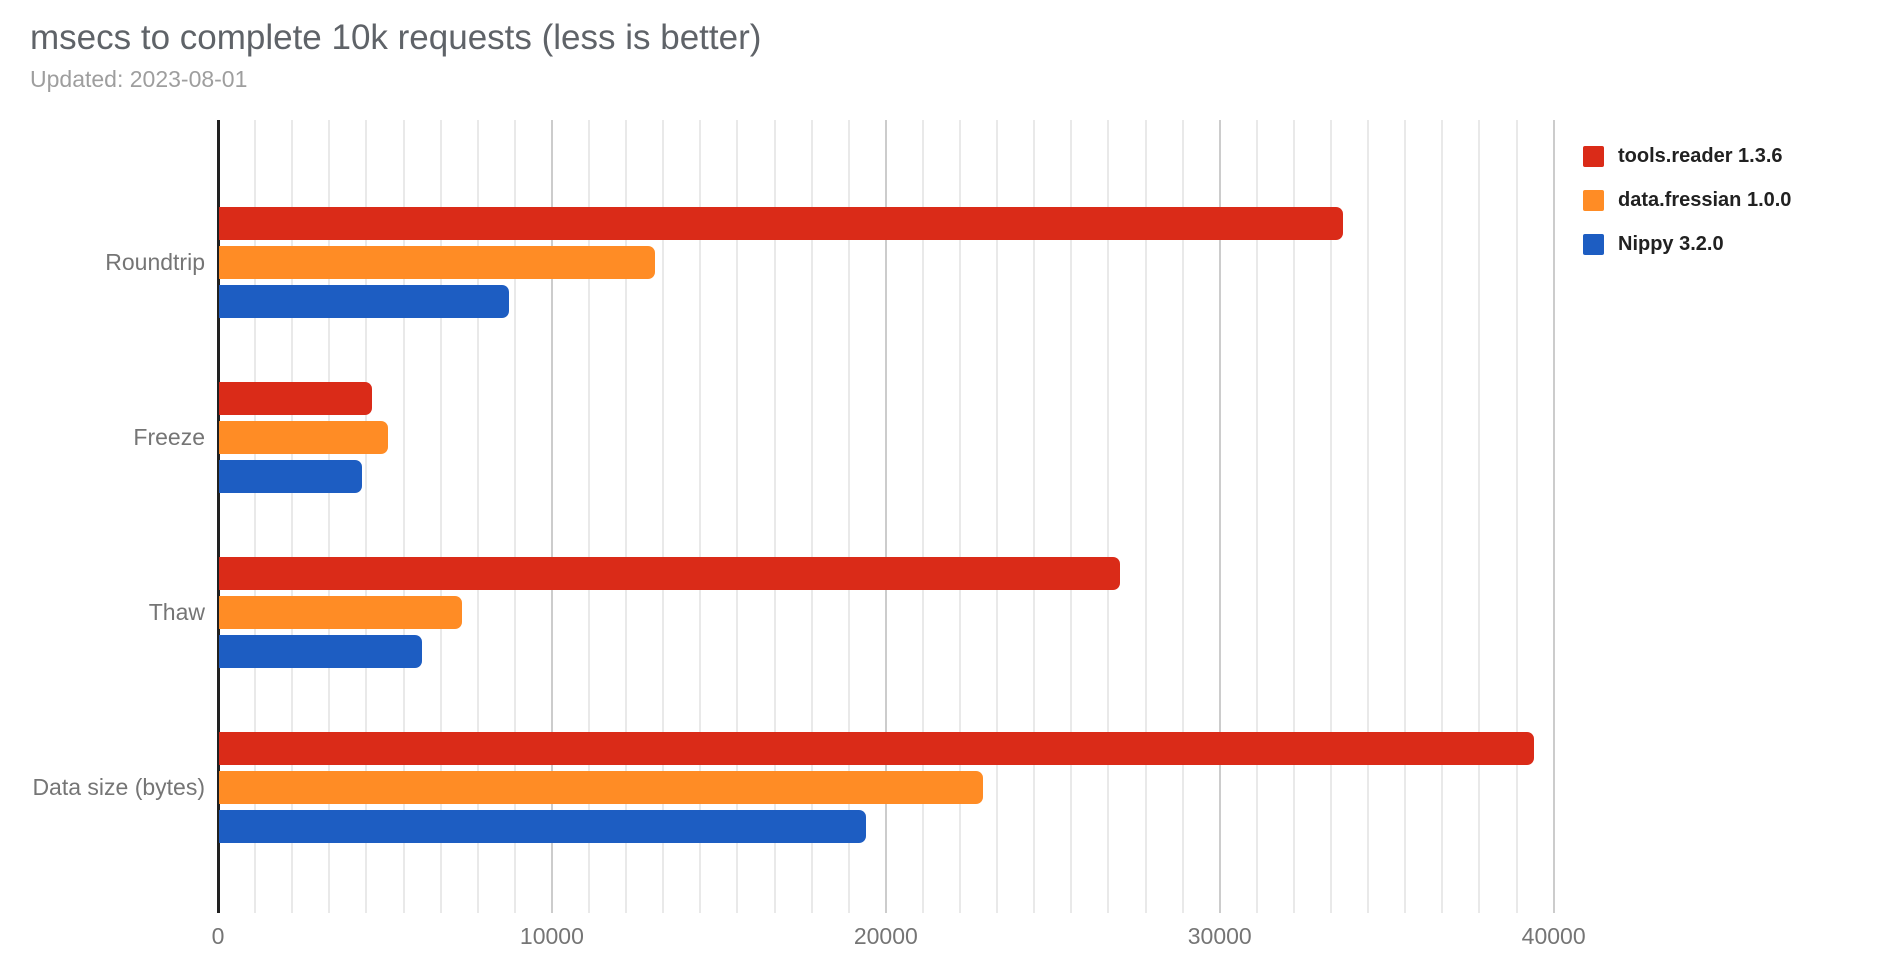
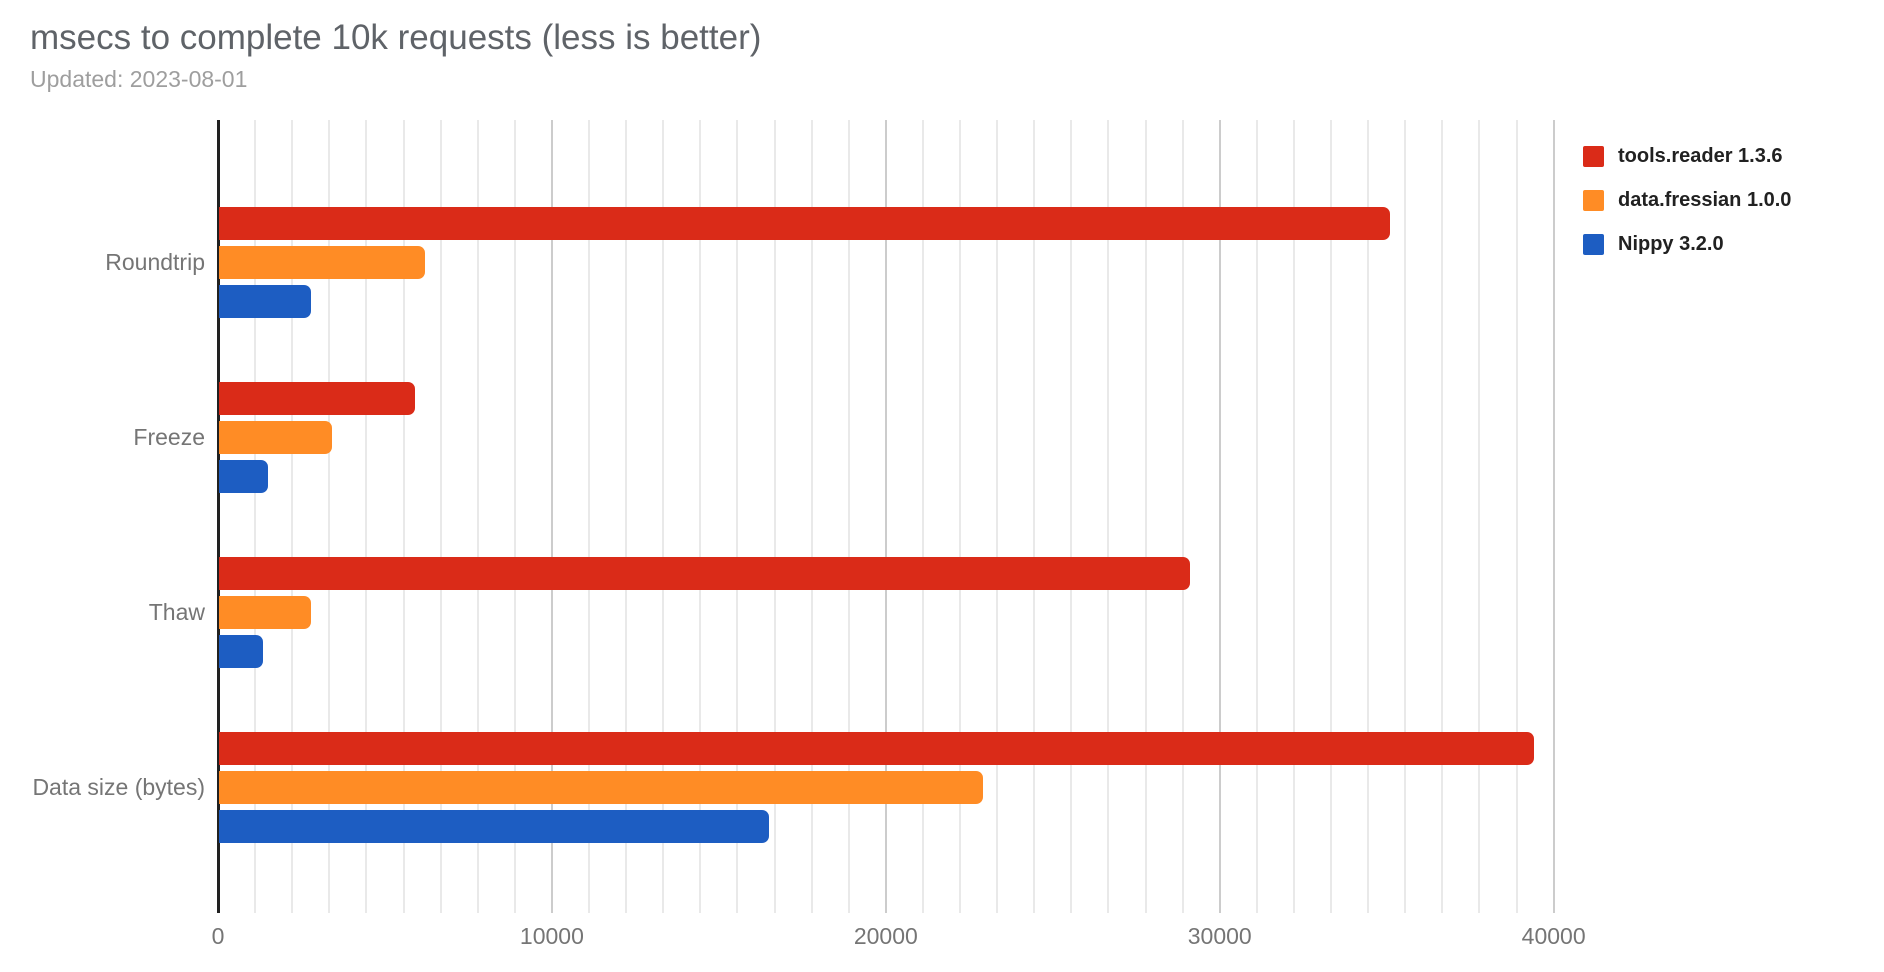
tools.reader 1.3.6/Roundtrip: 33700 -> 35100
data.fressian 1.0.0/Roundtrip: 13100 -> 6200
Nippy 3.2.0/Roundtrip: 8700 -> 2800
tools.reader 1.3.6/Freeze: 4600 -> 5900
data.fressian 1.0.0/Freeze: 5100 -> 3400
Nippy 3.2.0/Freeze: 4300 -> 1500
tools.reader 1.3.6/Thaw: 27000 -> 29100
data.fressian 1.0.0/Thaw: 7300 -> 2800
Nippy 3.2.0/Thaw: 6100 -> 1400
Nippy 3.2.0/Data size (bytes): 19400 -> 16500
